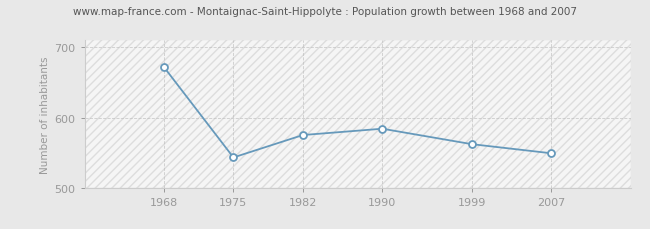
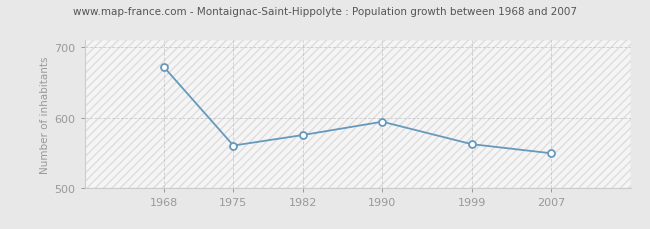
1975: 543 -> 560
1990: 584 -> 594
